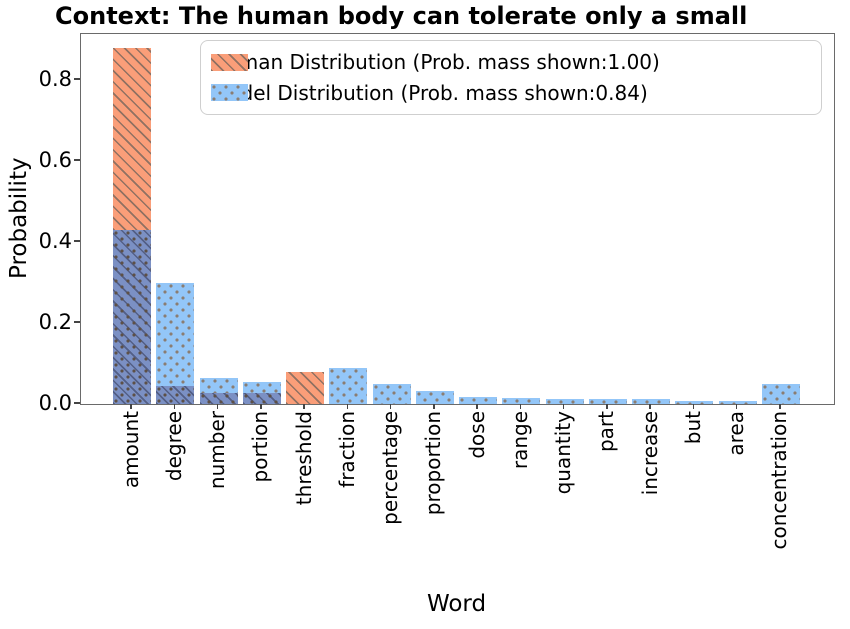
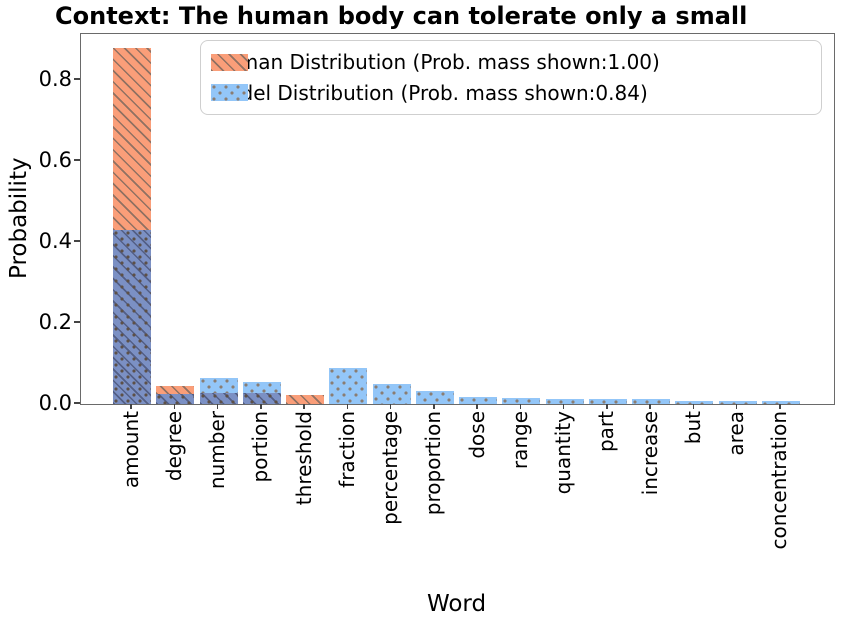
Model Distribution (Prob. mass shown:0.84)/degree: 0.30 -> 0.02
Human Distribution (Prob. mass shown:1.00)/threshold: 0.08 -> 0.02
Model Distribution (Prob. mass shown:0.84)/concentration: 0.05 -> 0.01
